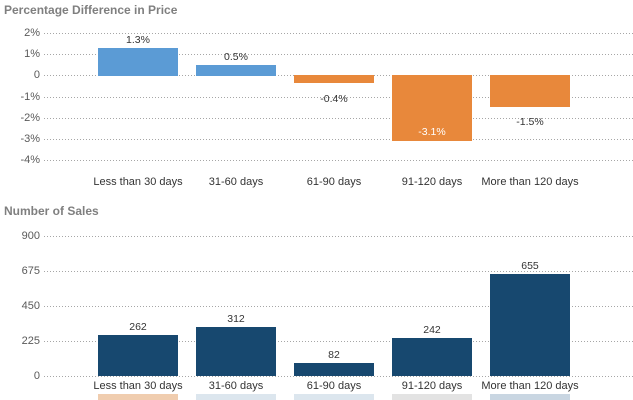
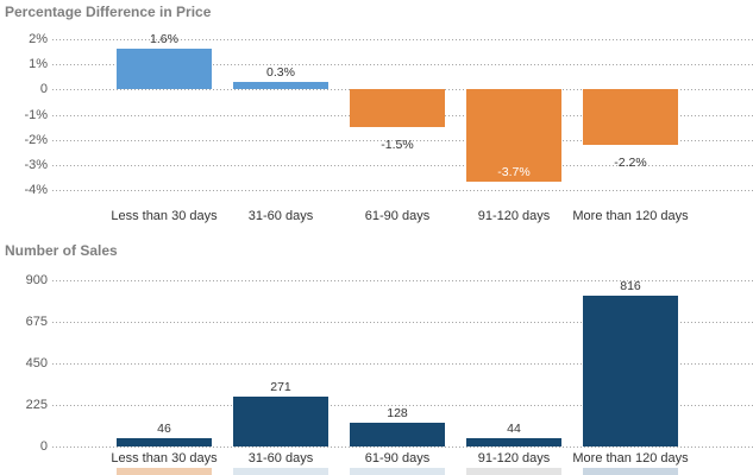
Percentage Difference in Price/Less than 30 days: 1.3% -> 1.6%
Percentage Difference in Price/31-60 days: 0.5% -> 0.3%
Percentage Difference in Price/61-90 days: -0.4% -> -1.5%
Percentage Difference in Price/91-120 days: -3.1% -> -3.7%
Percentage Difference in Price/More than 120 days: -1.5% -> -2.2%
Number of Sales/Less than 30 days: 262 -> 46
Number of Sales/31-60 days: 312 -> 271
Number of Sales/61-90 days: 82 -> 128
Number of Sales/91-120 days: 242 -> 44
Number of Sales/More than 120 days: 655 -> 816
